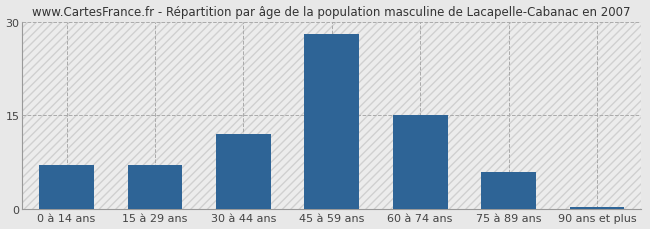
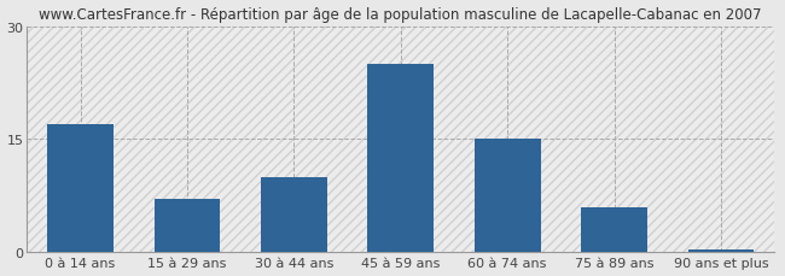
0 à 14 ans: 7.0 -> 17.0
30 à 44 ans: 12.0 -> 10.0
45 à 59 ans: 28.0 -> 25.0
